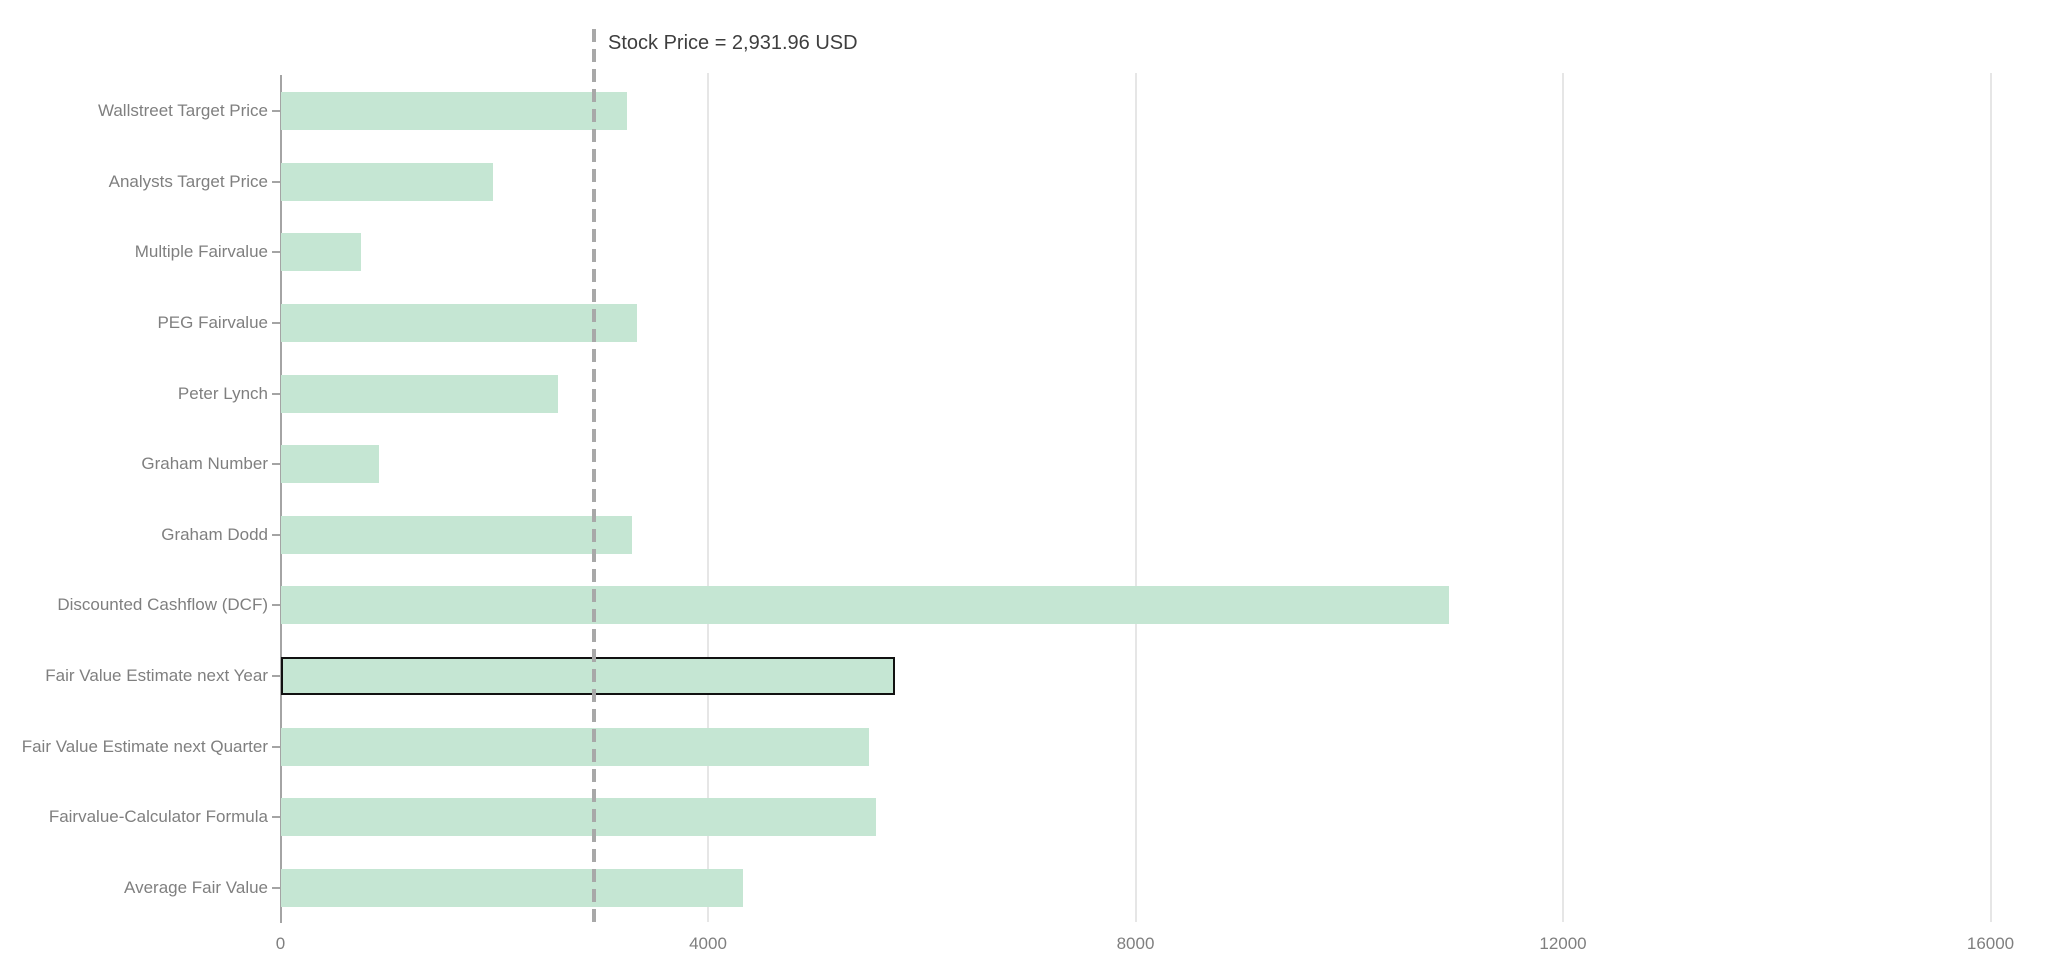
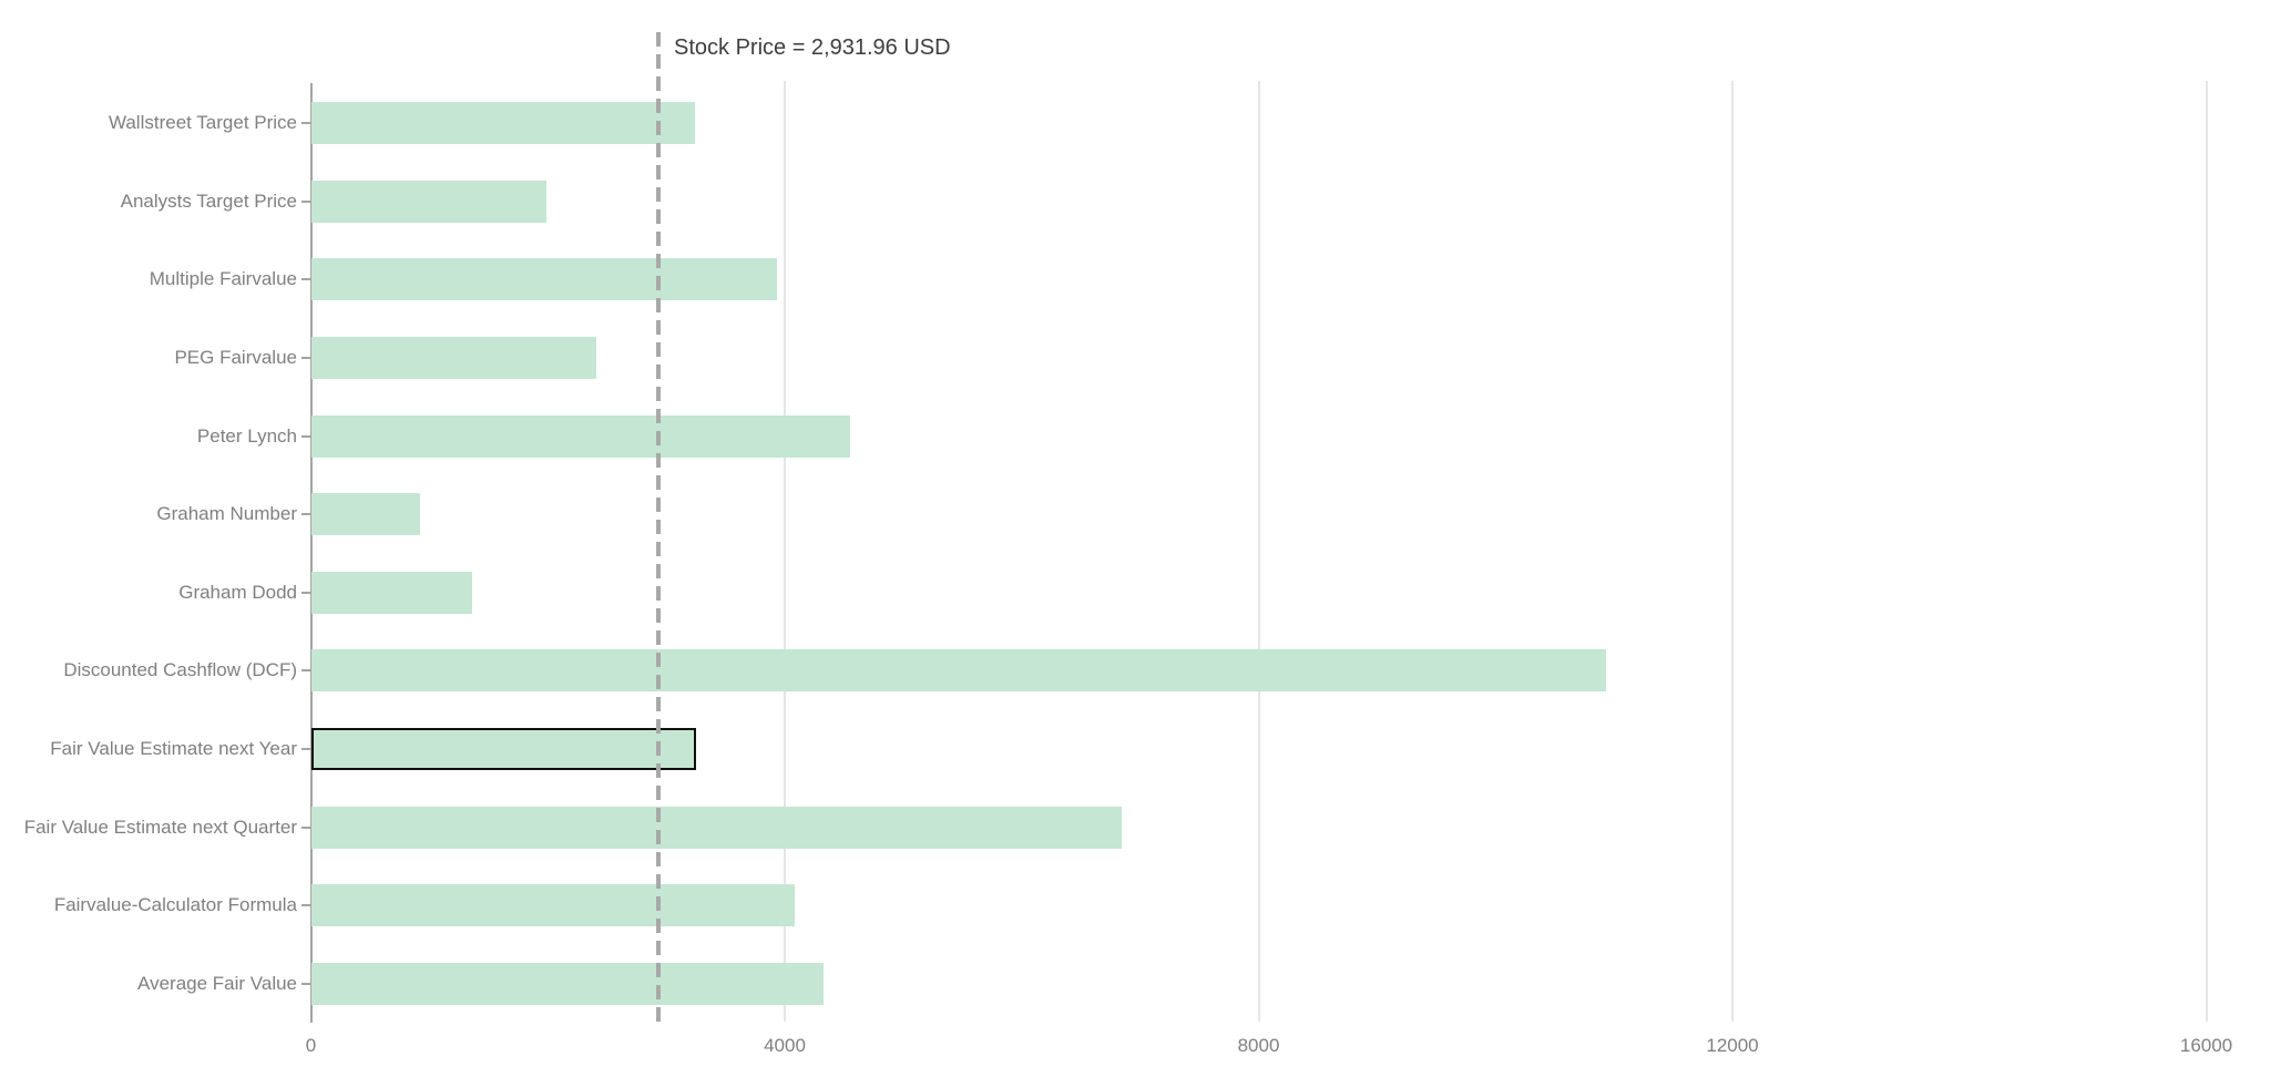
Multiple Fairvalue: 750 -> 3930
PEG Fairvalue: 3330 -> 2400
Peter Lynch: 2600 -> 4550
Graham Dodd: 3280 -> 1360
Fair Value Estimate next Year: 5740 -> 3250
Fair Value Estimate next Quarter: 5500 -> 6840
Fairvalue-Calculator Formula: 5570 -> 4080
